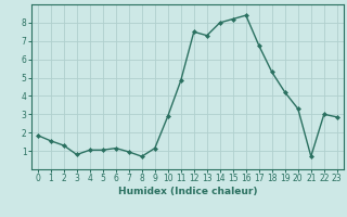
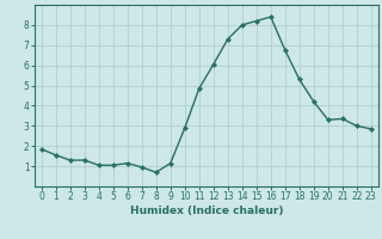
3: 0.8 -> 1.3
12: 7.5 -> 6.0
21: 0.7 -> 3.4
